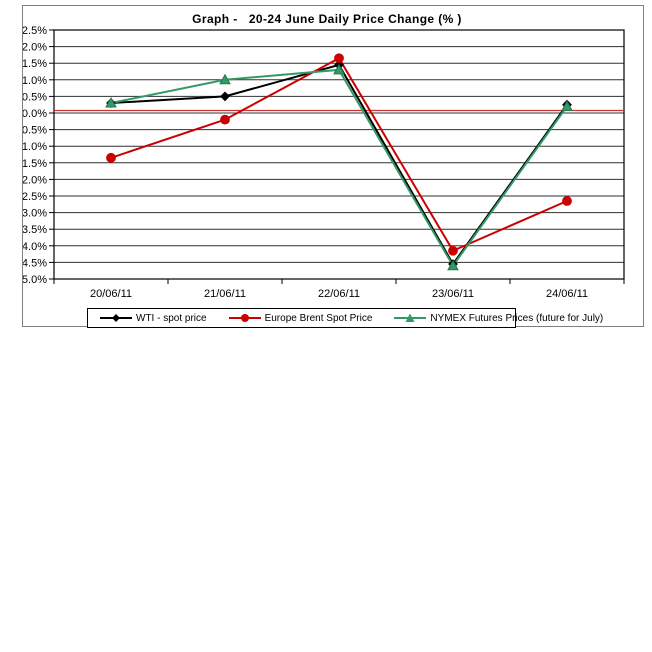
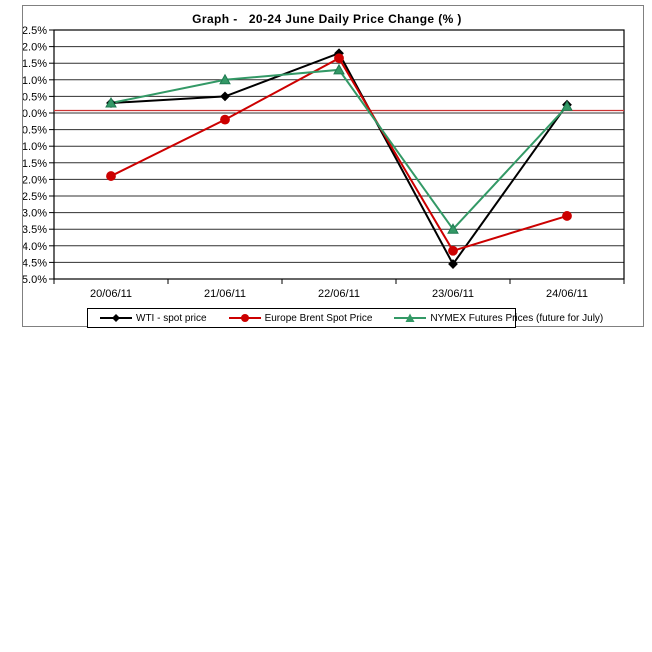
Europe Brent Spot Price/20/06/11: -1.4% -> -1.9%
WTI - spot price/22/06/11: 1.4% -> 1.8%
NYMEX Futures Prices (future for July)/23/06/11: -4.6% -> -3.5%
Europe Brent Spot Price/24/06/11: -2.6% -> -3.1%
